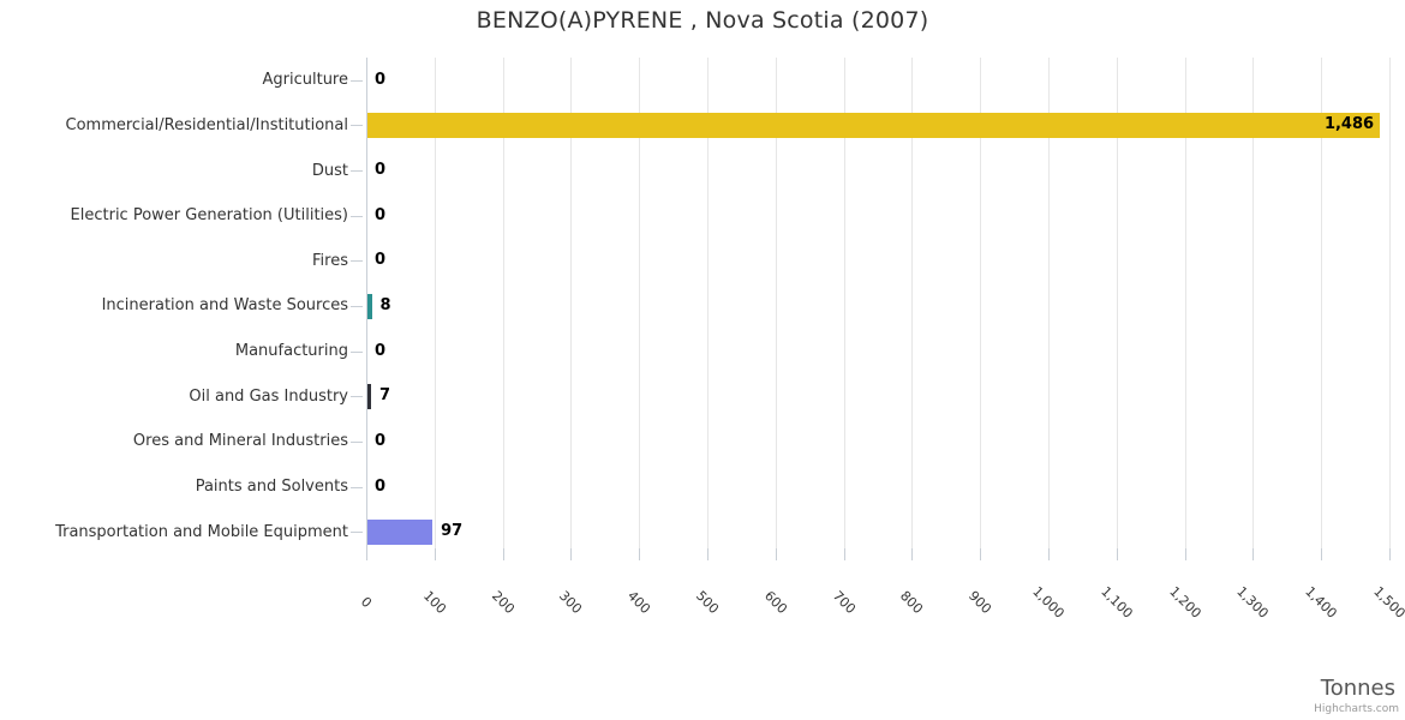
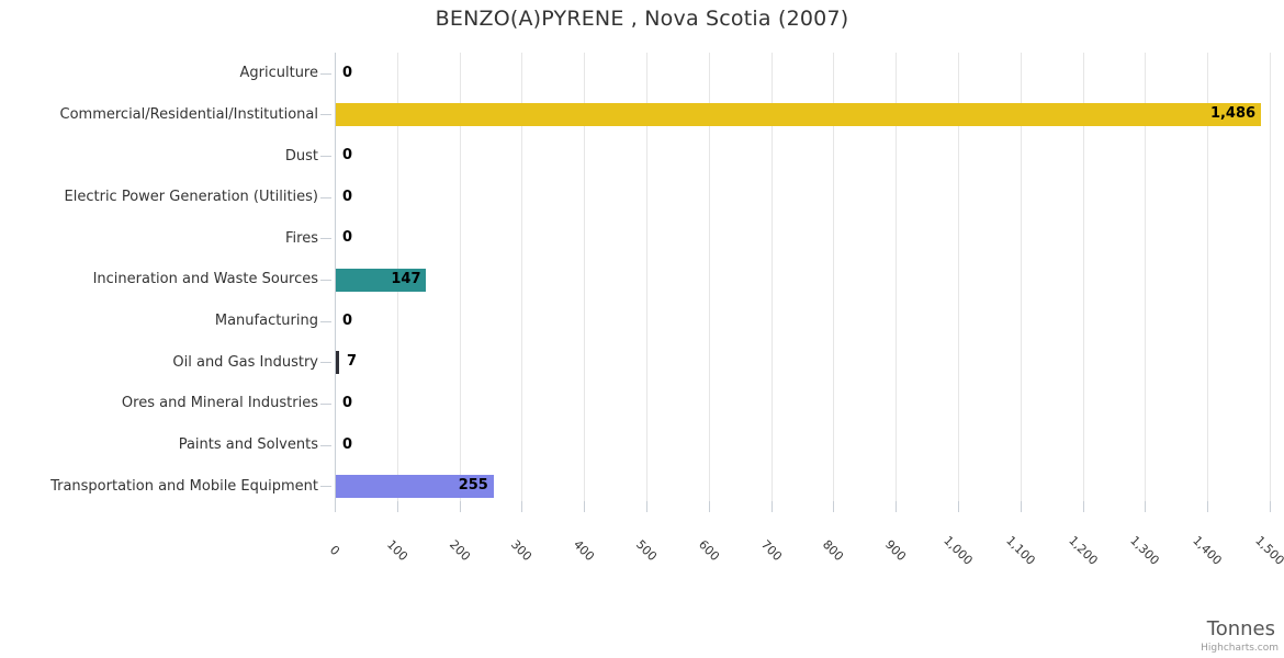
Incineration and Waste Sources: 8 -> 147
Transportation and Mobile Equipment: 97 -> 255
